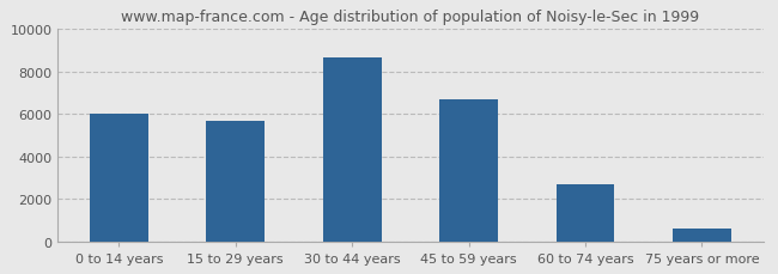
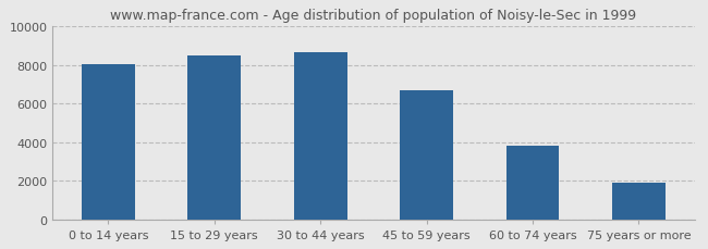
0 to 14 years: 6000 -> 8000
15 to 29 years: 5700 -> 8500
60 to 74 years: 2700 -> 3800
75 years or more: 600 -> 1900
